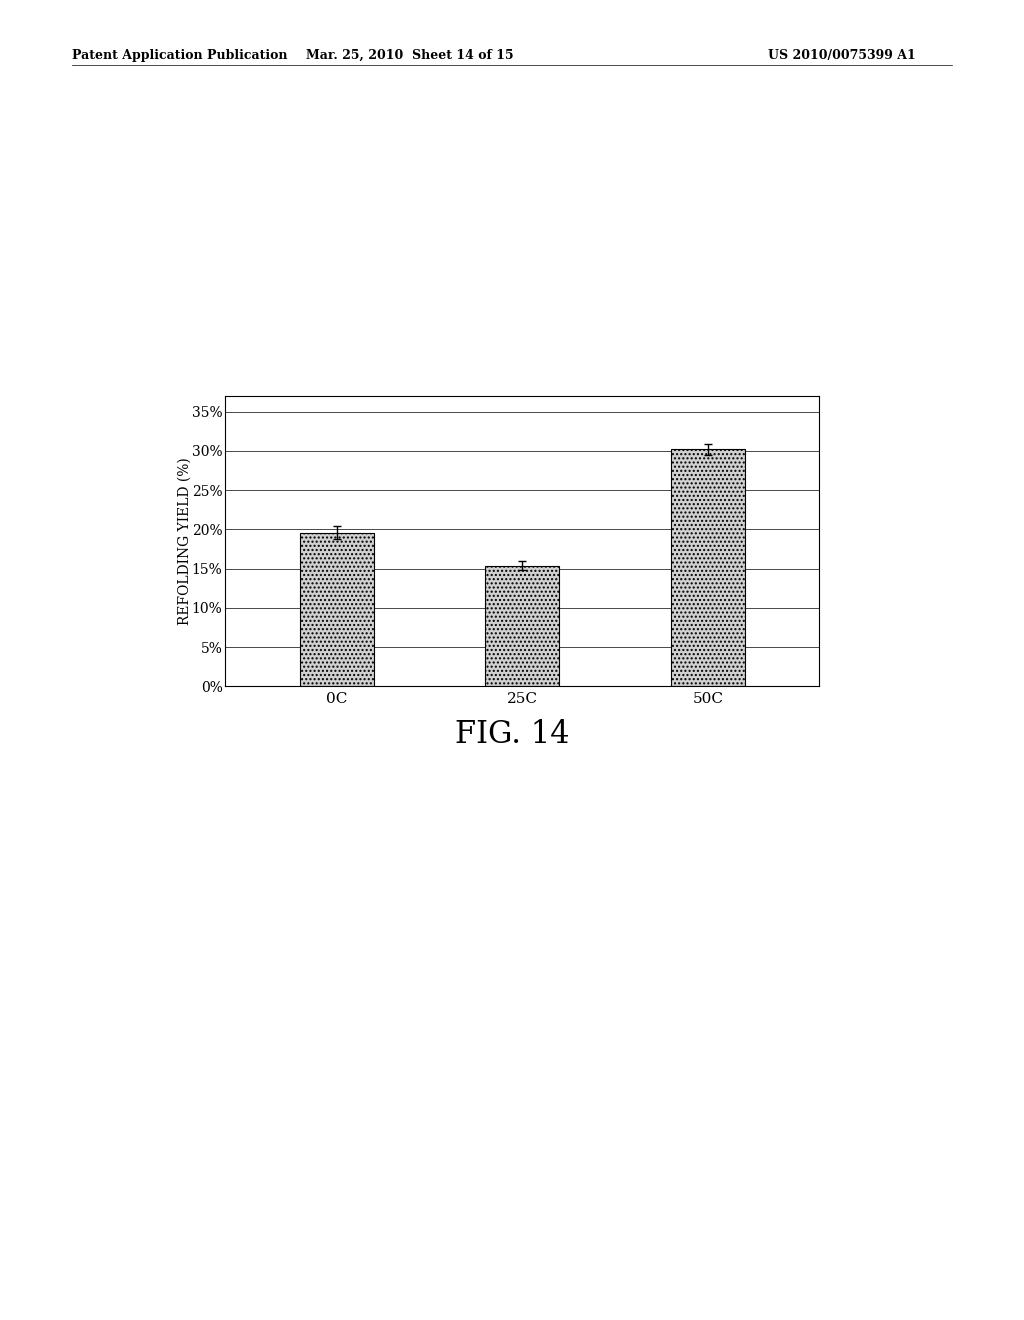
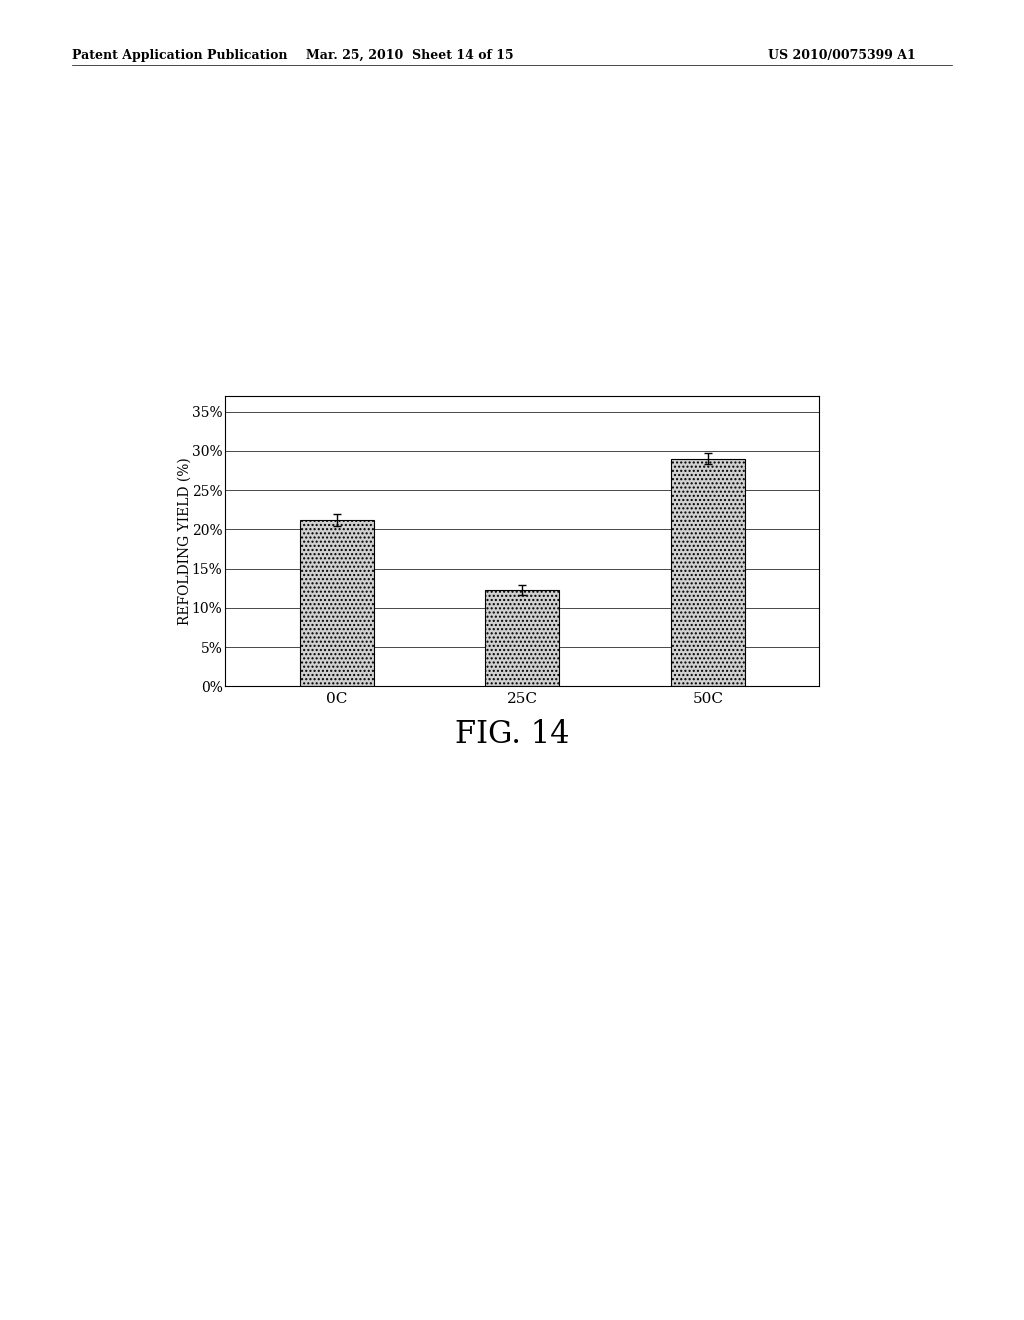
0C: 19.6% -> 21.2%
25C: 15.4% -> 12.3%
50C: 30.2% -> 29.0%
